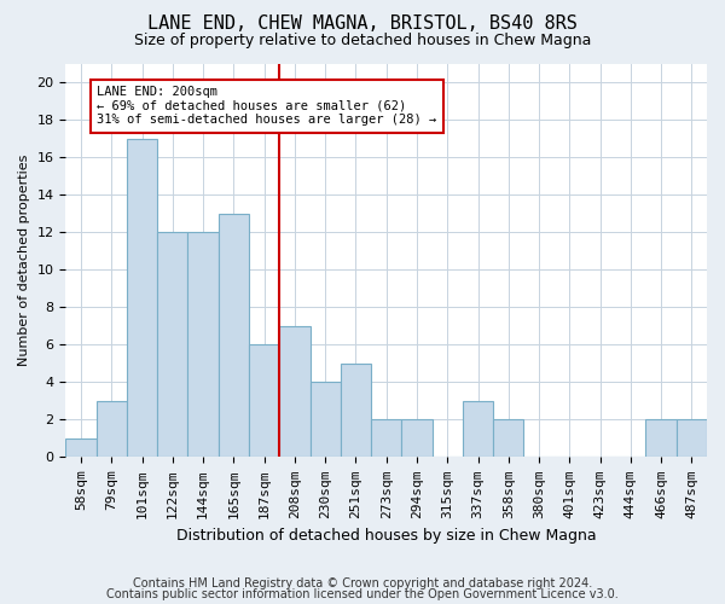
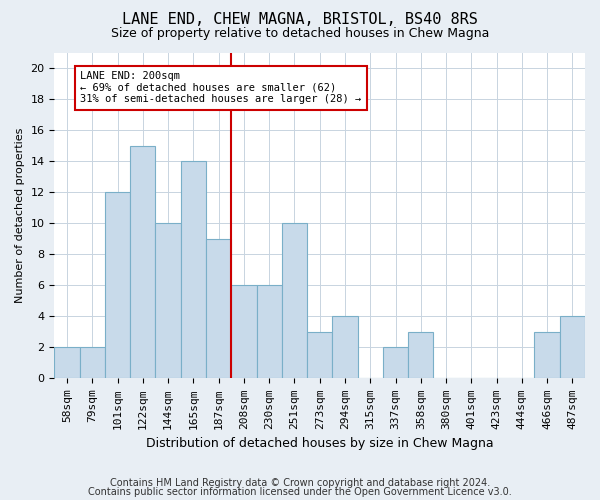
58sqm: 1 -> 2
79sqm: 3 -> 2
101sqm: 17 -> 12
122sqm: 12 -> 15
144sqm: 12 -> 10
165sqm: 13 -> 14
187sqm: 6 -> 9
208sqm: 7 -> 6
230sqm: 4 -> 6
251sqm: 5 -> 10
273sqm: 2 -> 3
294sqm: 2 -> 4
337sqm: 3 -> 2
358sqm: 2 -> 3
466sqm: 2 -> 3
487sqm: 2 -> 4
